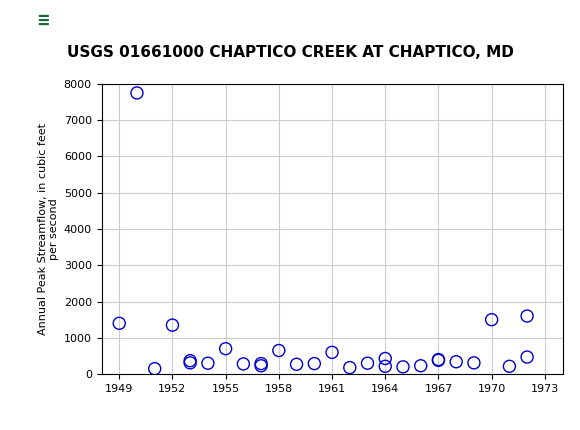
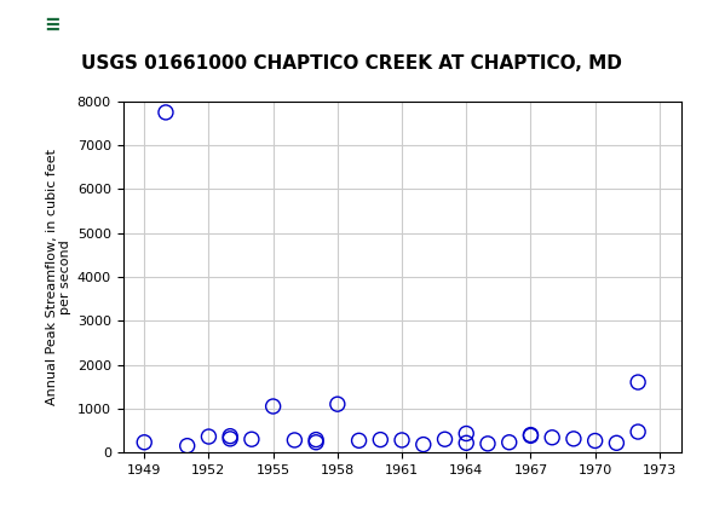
1949: 1400 -> 230
1952: 1350 -> 360
1955: 700 -> 1050
1958: 650 -> 1100
1961: 600 -> 280
1970: 1500 -> 260
